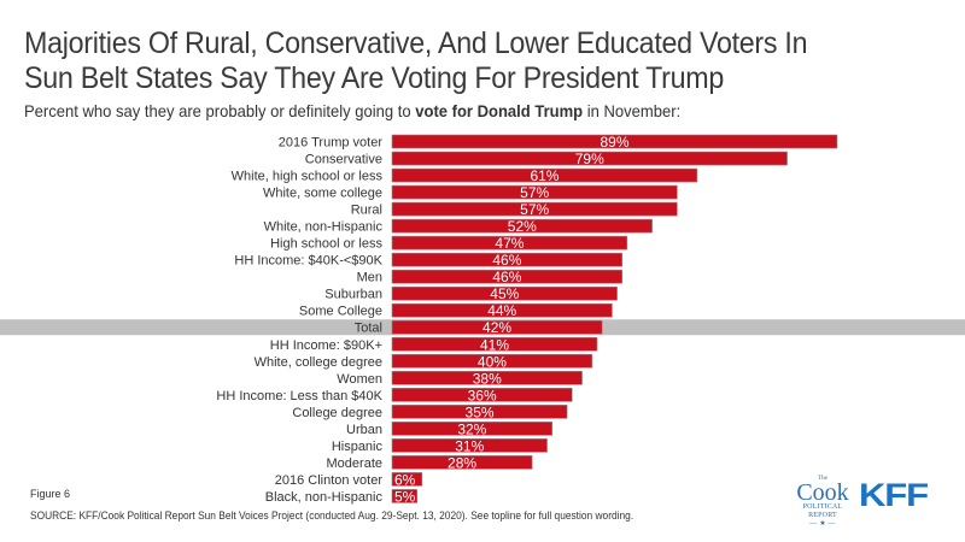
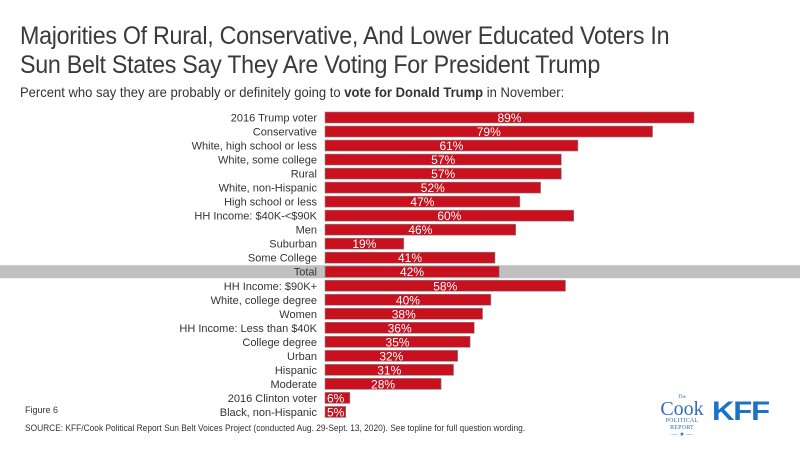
HH Income: $40K-<$90K: 46% -> 60%
Suburban: 45% -> 19%
Some College: 44% -> 41%
HH Income: $90K+: 41% -> 58%
